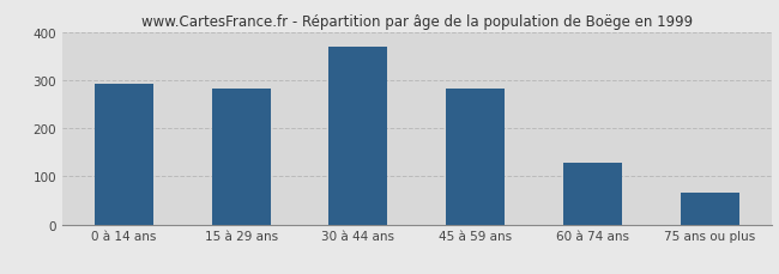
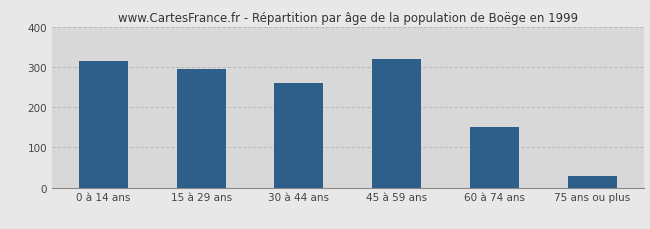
0 à 14 ans: 293 -> 315
15 à 29 ans: 281 -> 295
30 à 44 ans: 370 -> 260
45 à 59 ans: 281 -> 320
60 à 74 ans: 128 -> 150
75 ans ou plus: 66 -> 30
